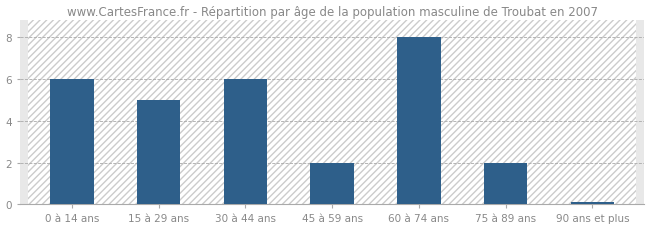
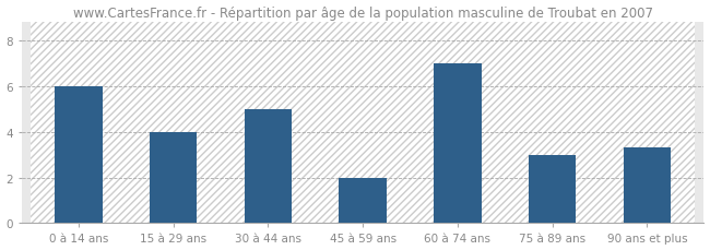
15 à 29 ans: 5.0 -> 4.0
30 à 44 ans: 6.0 -> 5.0
60 à 74 ans: 8.0 -> 7.0
75 à 89 ans: 2.0 -> 3.0
90 ans et plus: 0.1 -> 3.3
